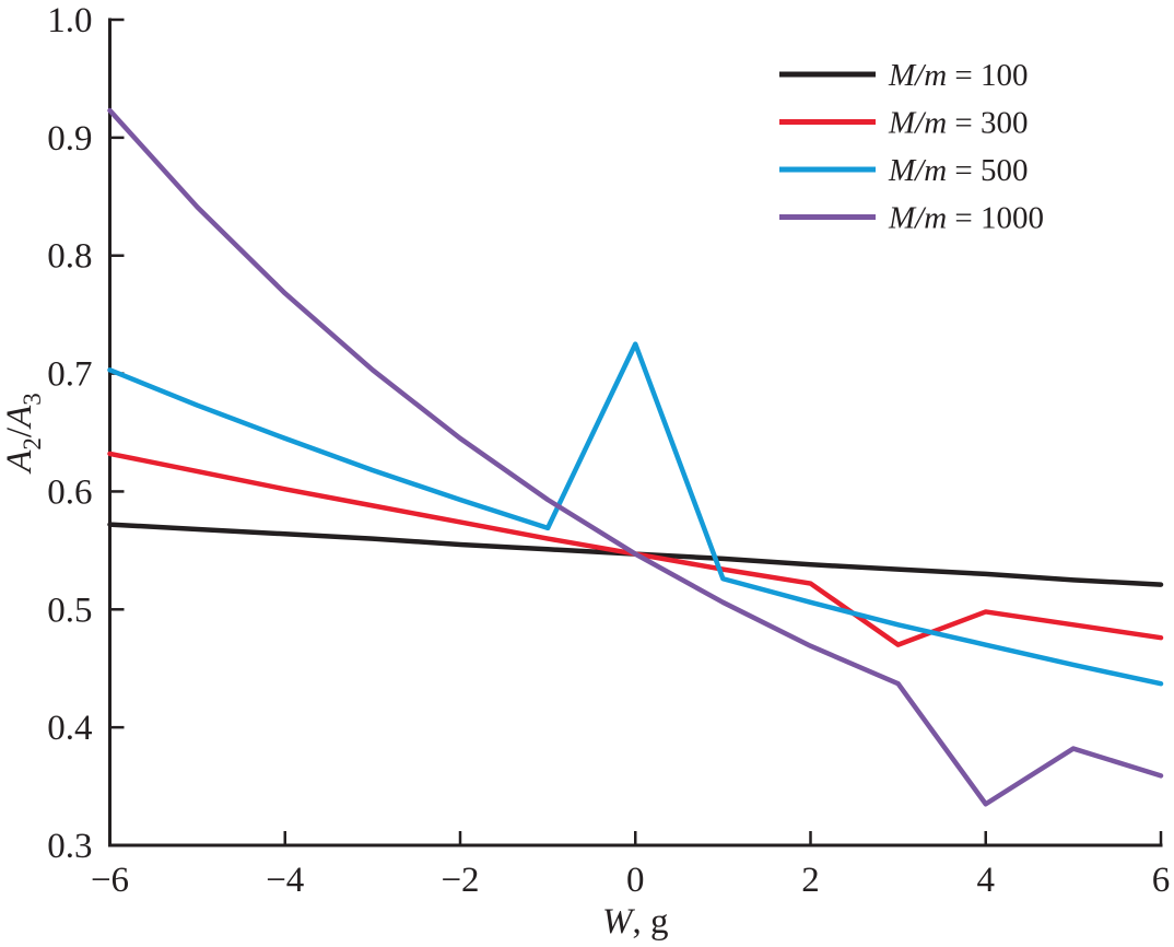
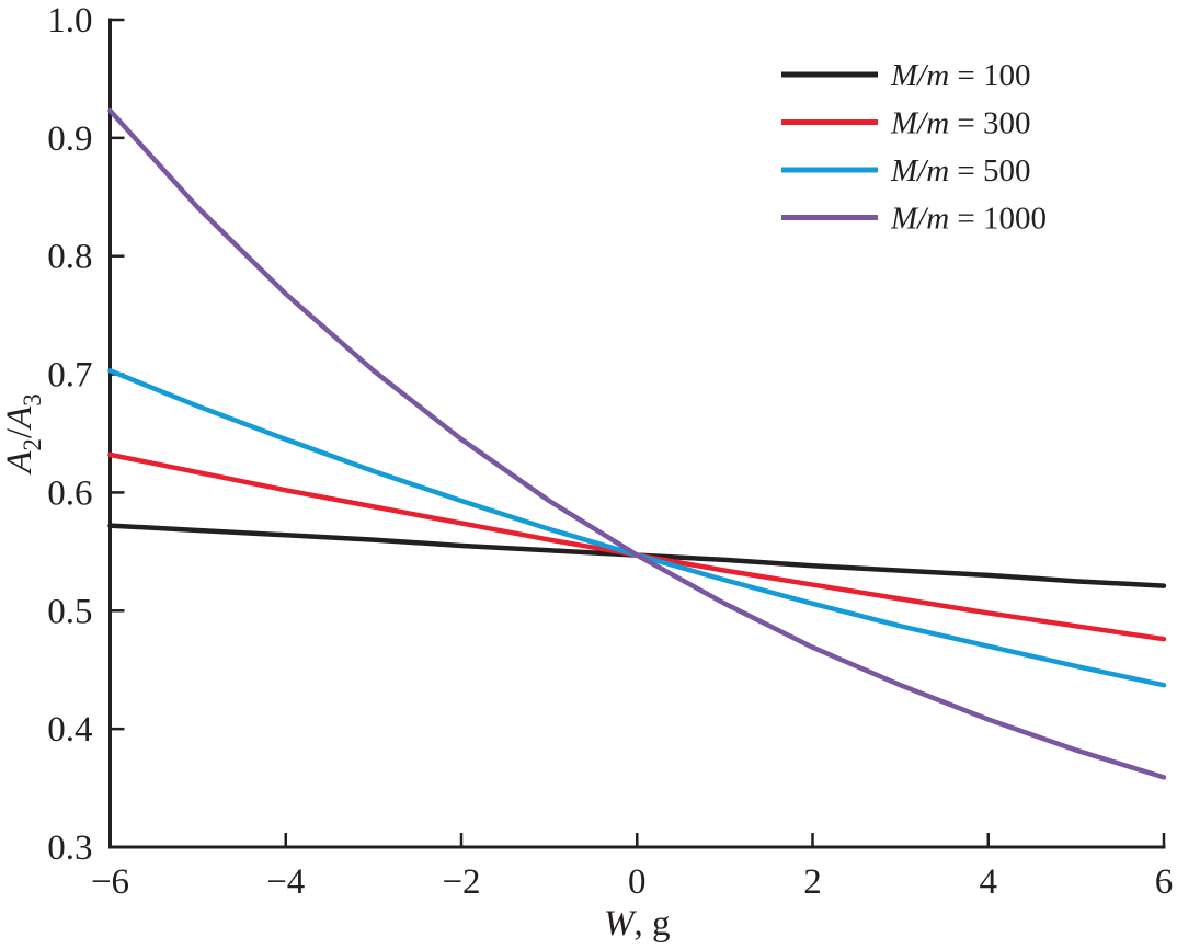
M/m = 500/0: 0.725 -> 0.547
M/m = 300/3: 0.470 -> 0.510
M/m = 1000/4: 0.335 -> 0.408
